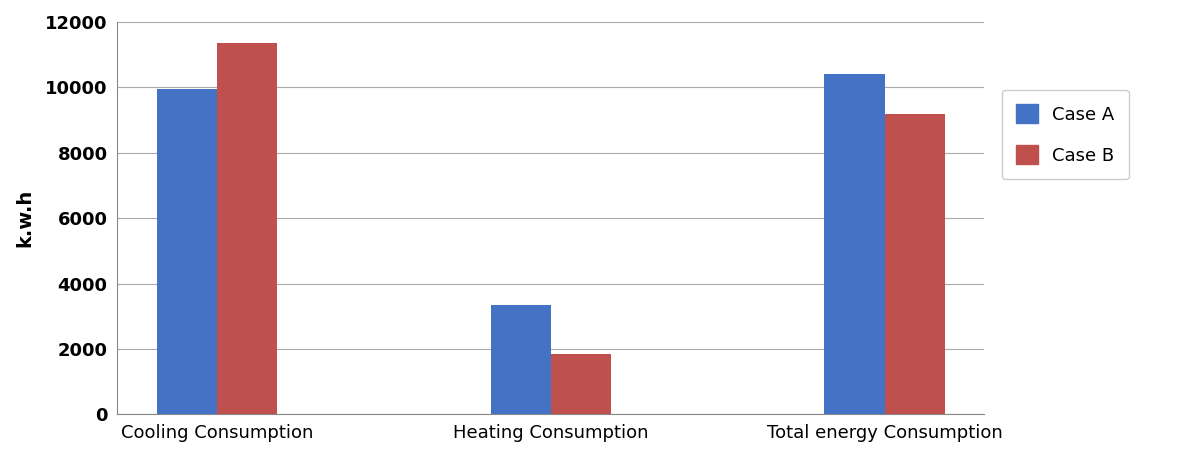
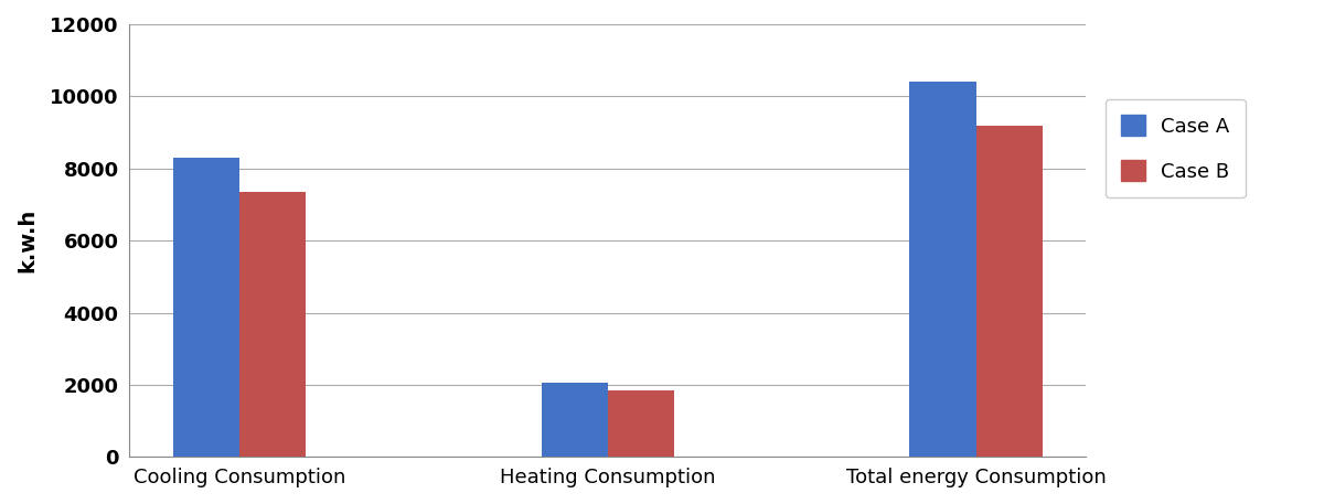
Case A/Cooling Consumption: 9950 -> 8300
Case B/Cooling Consumption: 11350 -> 7350
Case A/Heating Consumption: 3350 -> 2050
